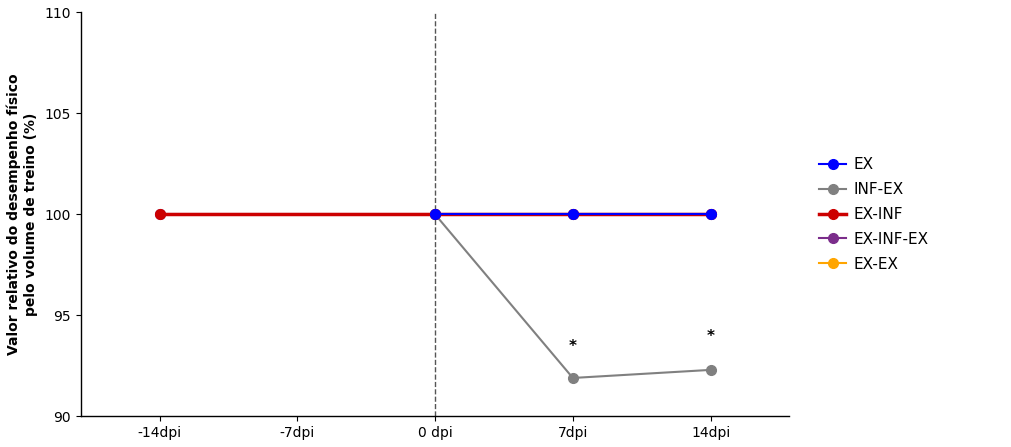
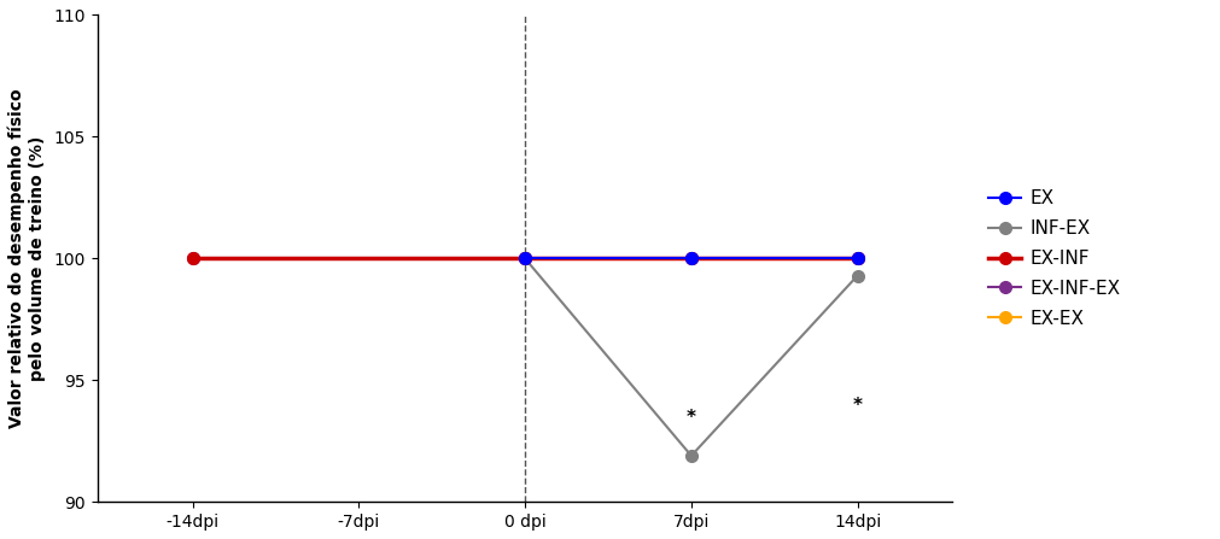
INF-EX/14dpi: 92.3 -> 99.3
